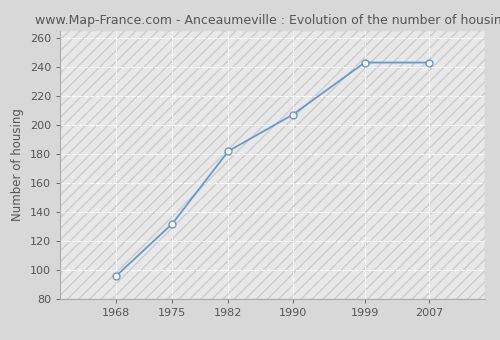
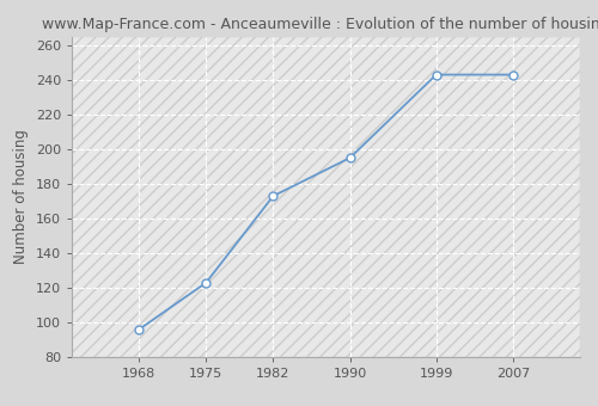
1975: 132 -> 123
1982: 182 -> 173
1990: 207 -> 195
